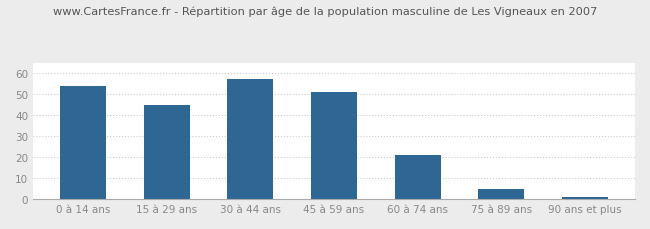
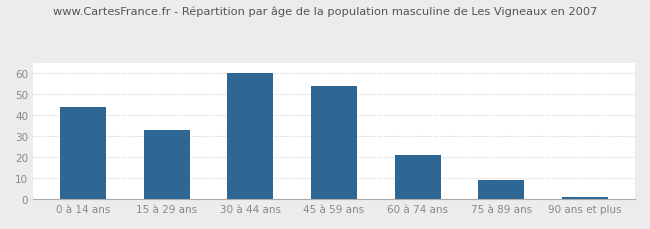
0 à 14 ans: 54 -> 44
15 à 29 ans: 45 -> 33
30 à 44 ans: 57 -> 60
45 à 59 ans: 51 -> 54
75 à 89 ans: 5 -> 9
